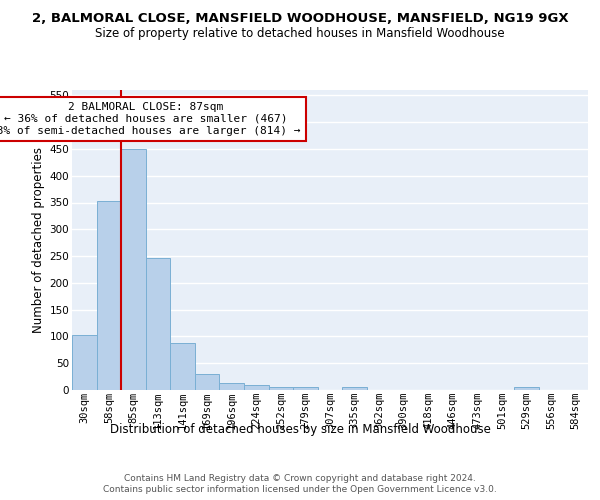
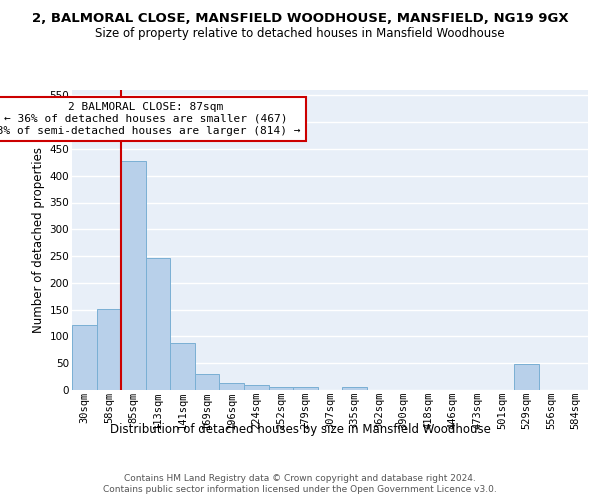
30sqm: 103 -> 122
58sqm: 353 -> 152
85sqm: 449 -> 428
529sqm: 5 -> 48
